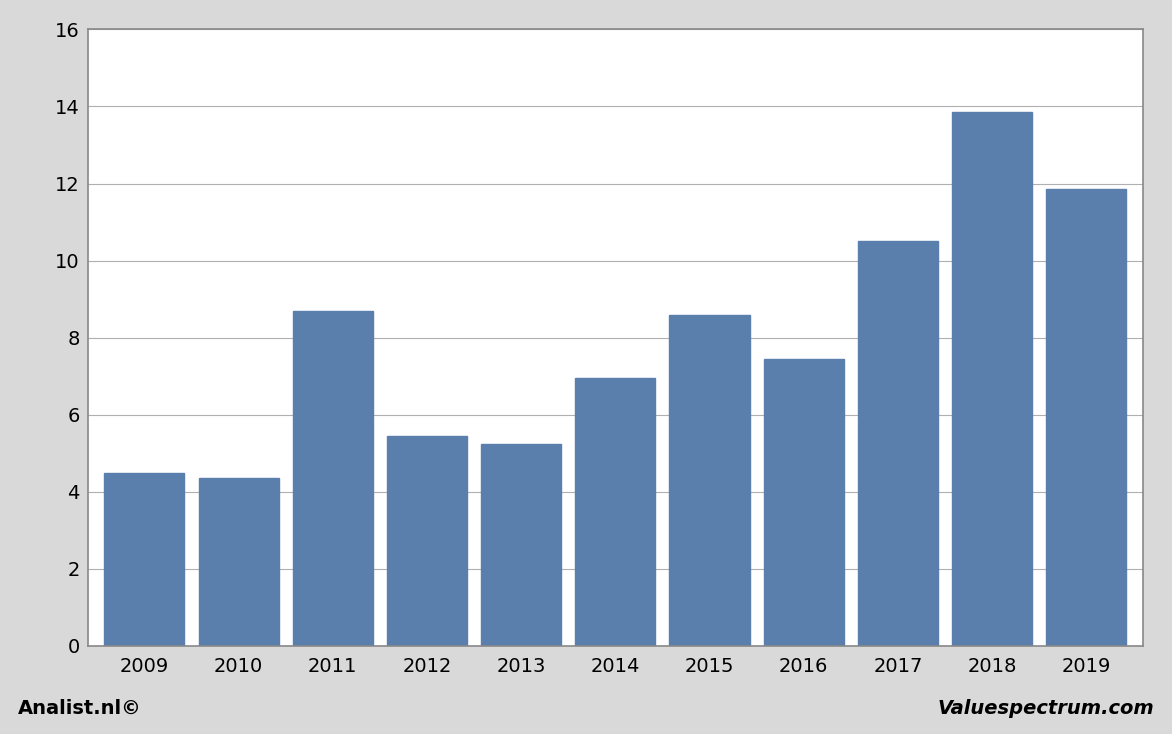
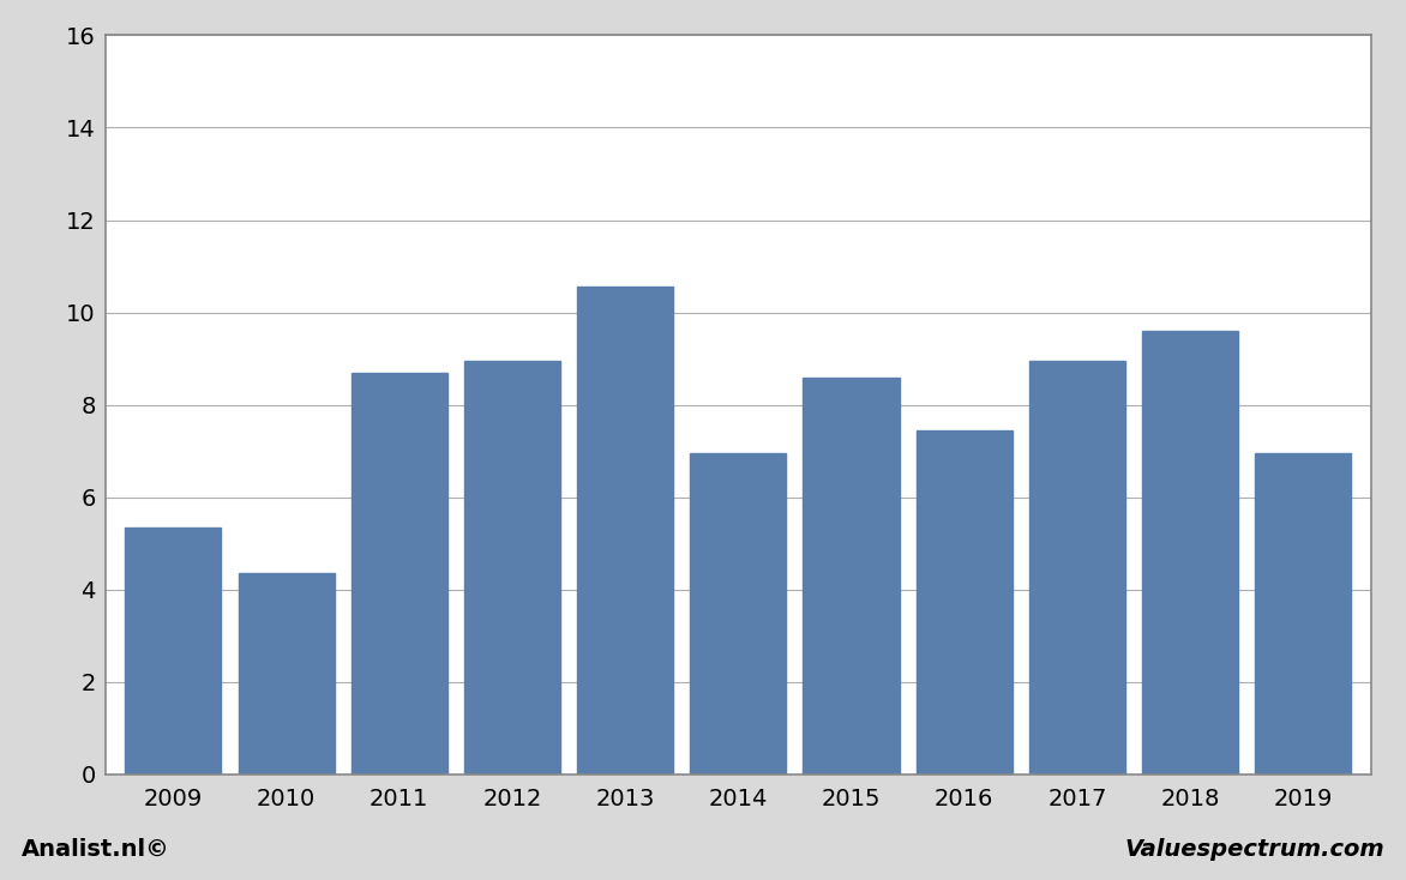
2009: 4.50 -> 5.35
2012: 5.45 -> 8.95
2013: 5.25 -> 10.55
2017: 10.50 -> 8.95
2018: 13.85 -> 9.60
2019: 11.85 -> 6.95
